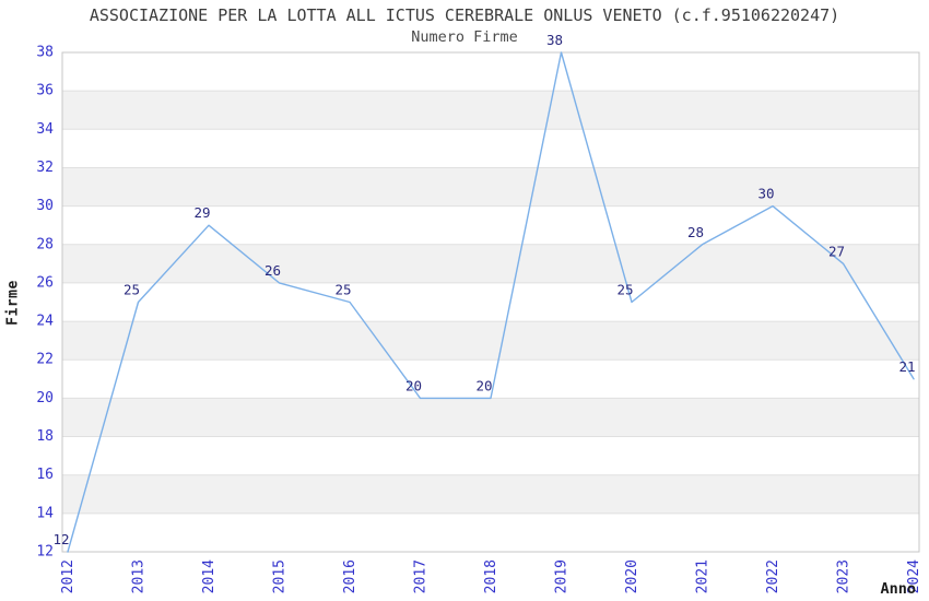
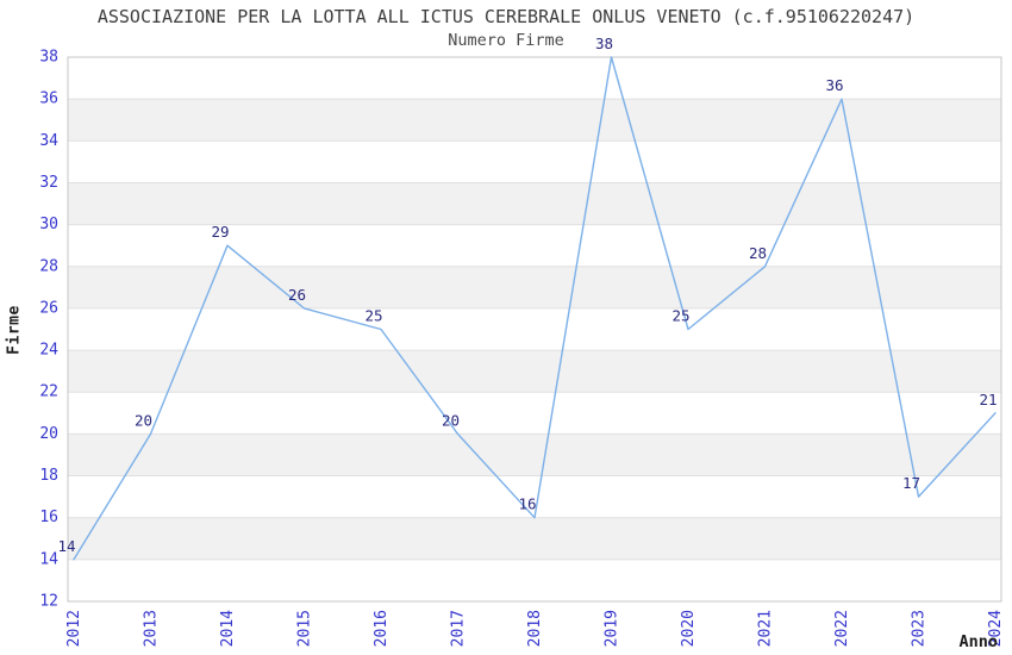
2012: 12 -> 14
2013: 25 -> 20
2018: 20 -> 16
2022: 30 -> 36
2023: 27 -> 17
